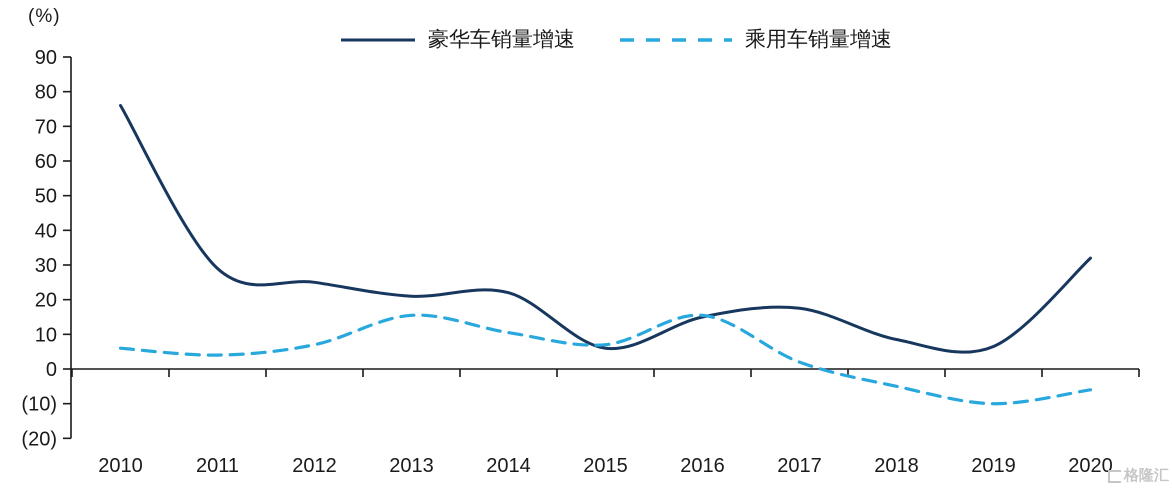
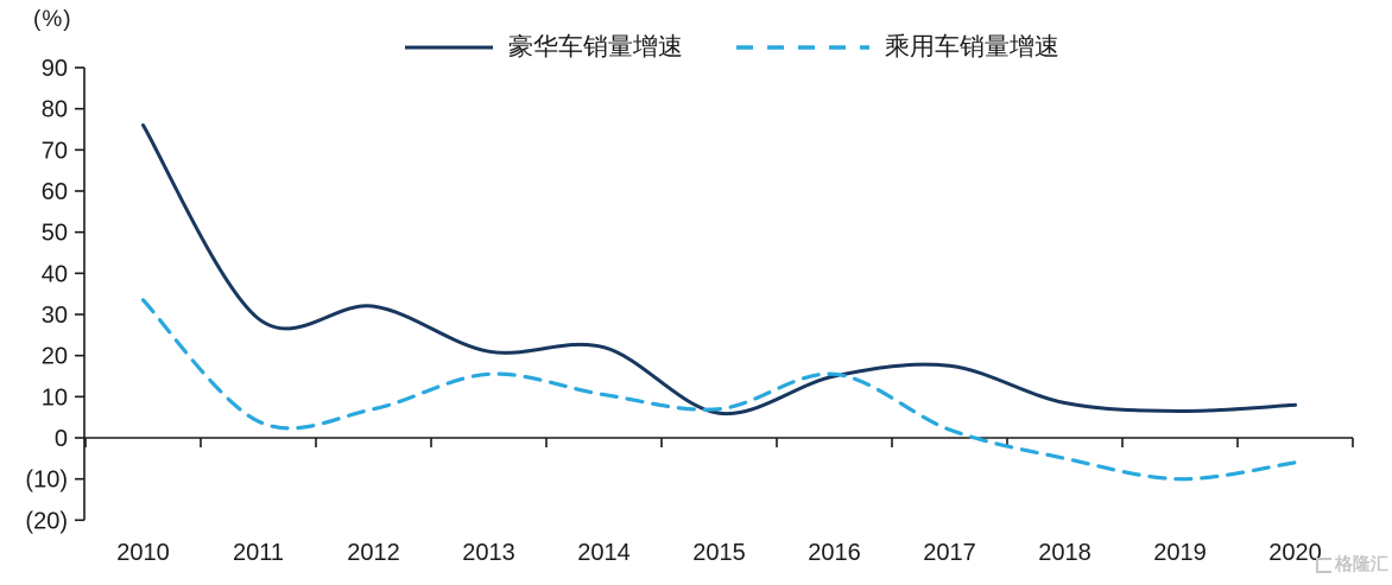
乘用车销量增速/2010: 6 -> 34
豪华车销量增速/2012: 25 -> 32
豪华车销量增速/2020: 32 -> 8
